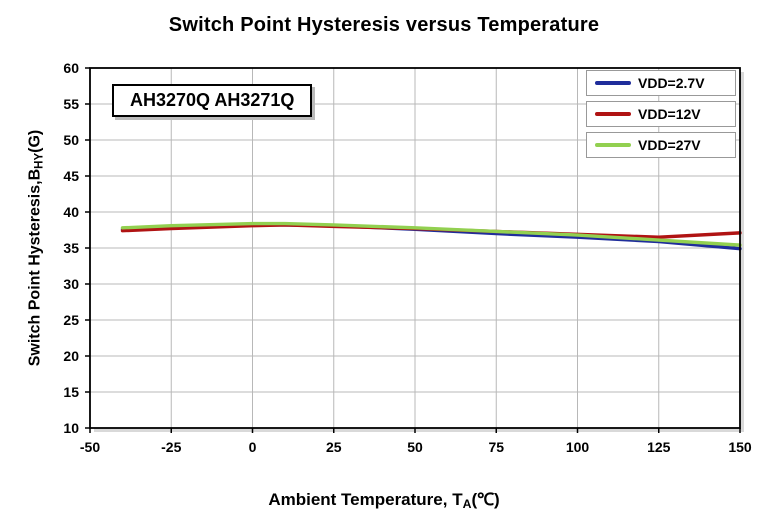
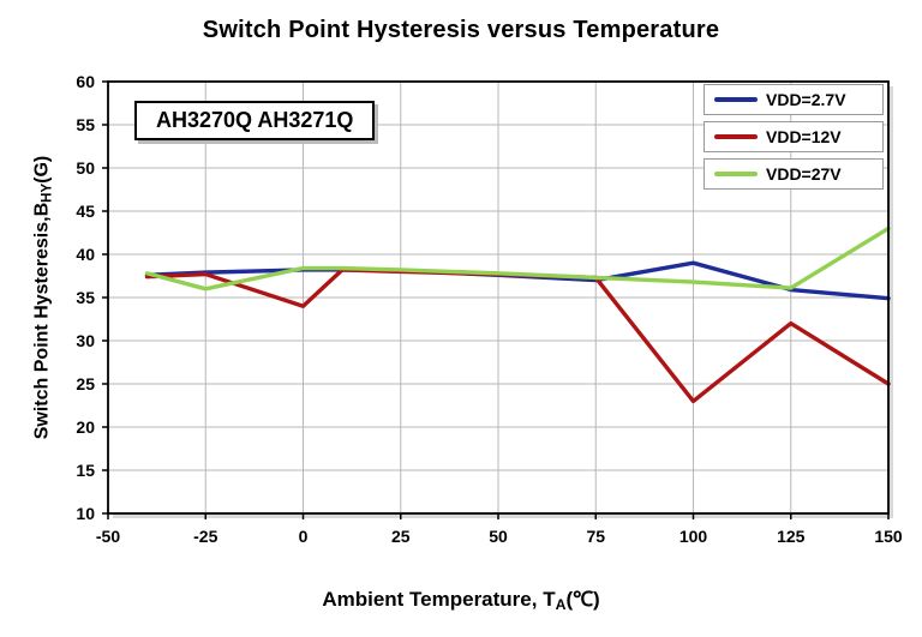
VDD=27V/-25: 38 -> 36
VDD=12V/0: 38 -> 34
VDD=2.7V/100: 36 -> 39
VDD=12V/100: 37 -> 23
VDD=12V/125: 36 -> 32
VDD=12V/150: 37 -> 25
VDD=27V/150: 35 -> 43
